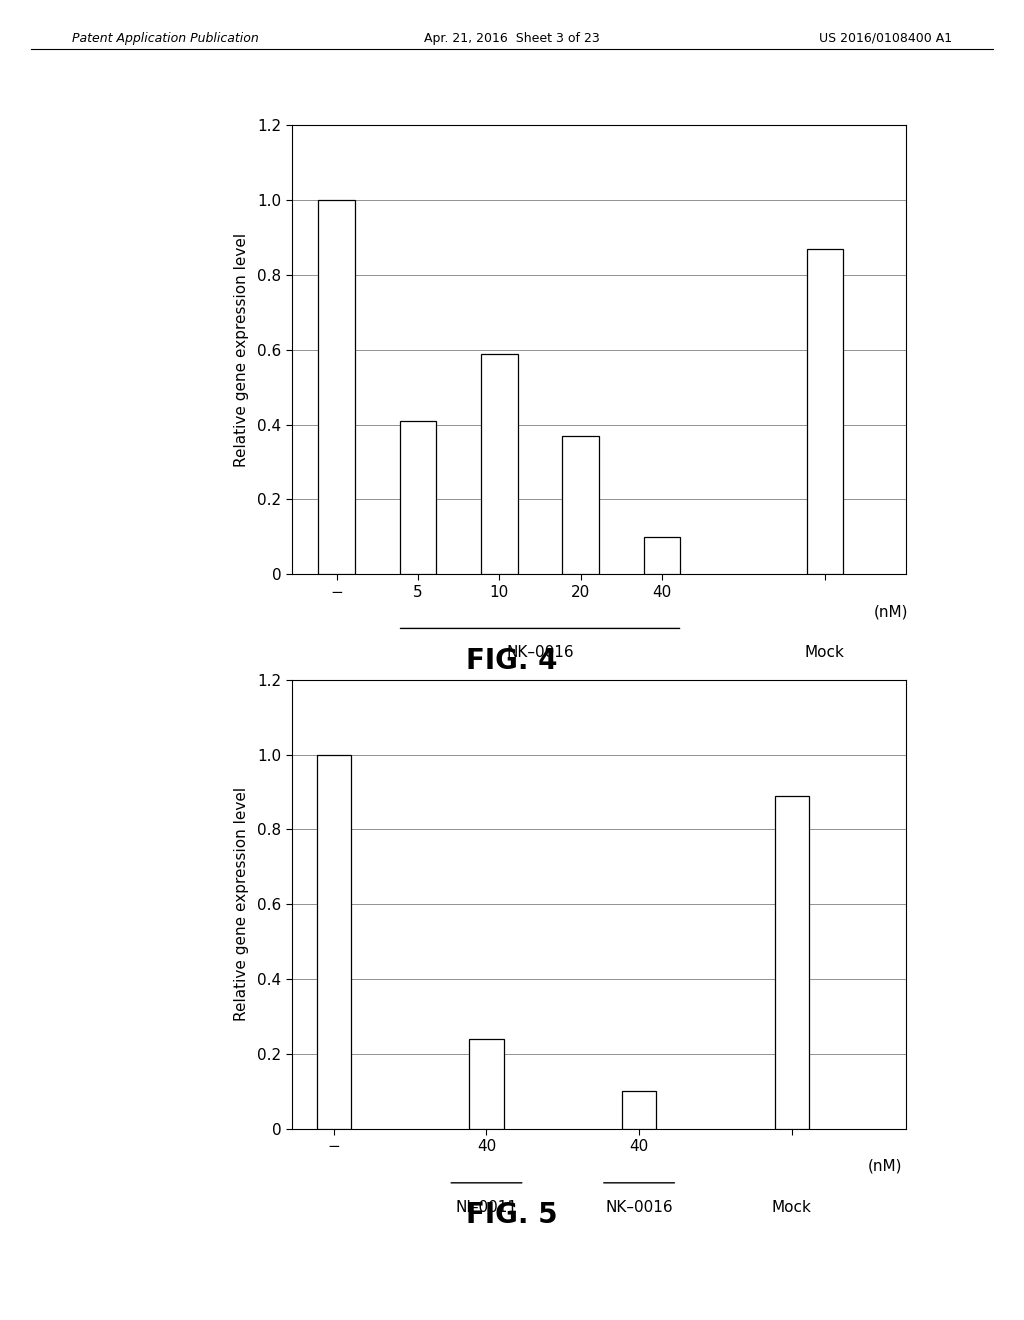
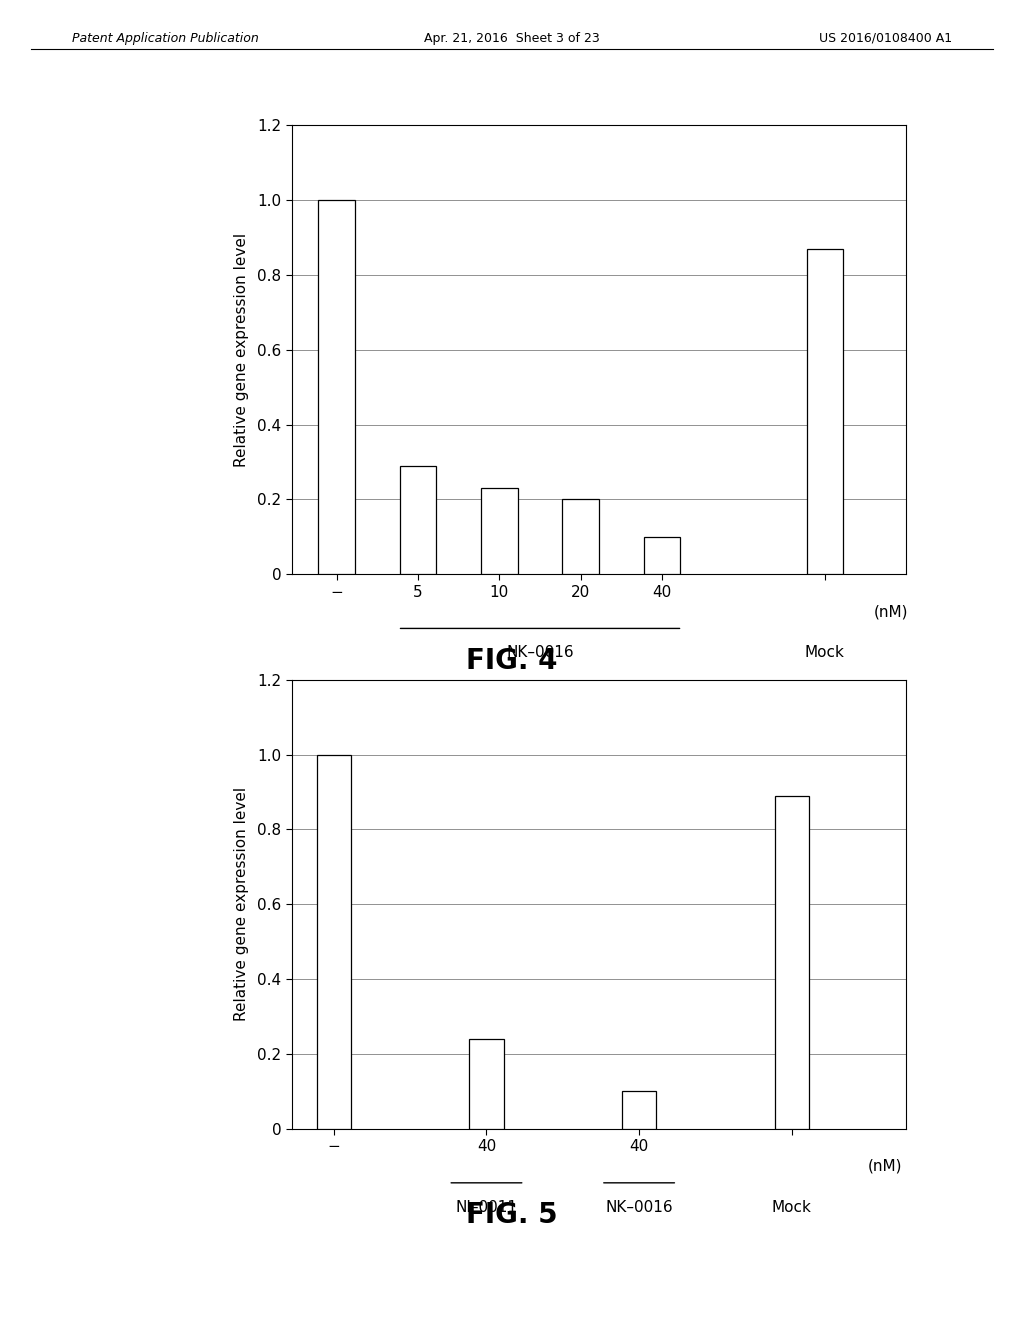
5: 0.41 -> 0.29
10: 0.59 -> 0.23
20: 0.37 -> 0.20
